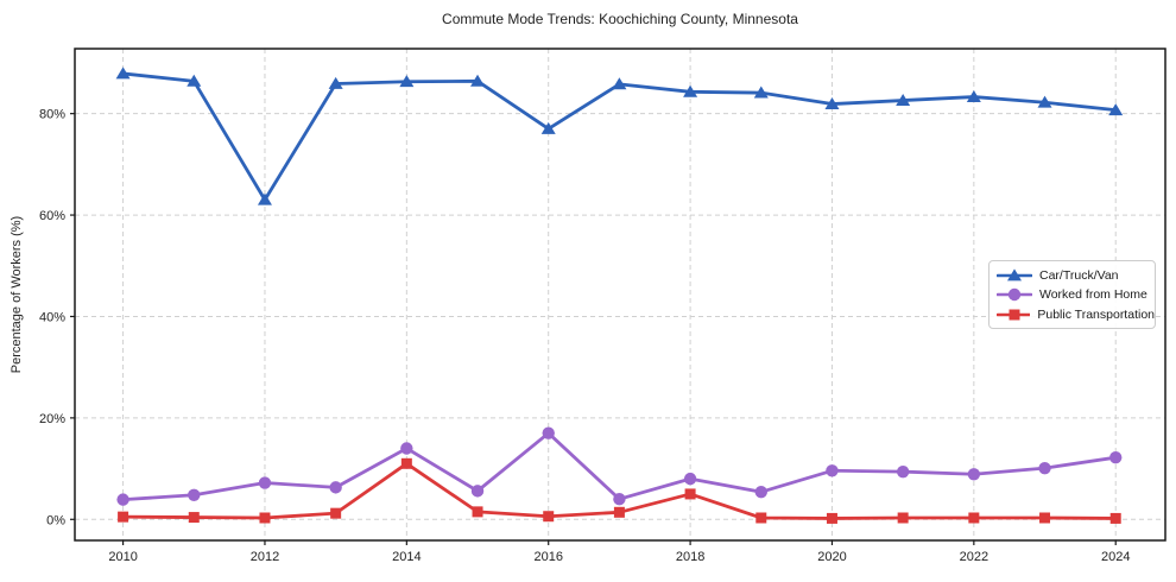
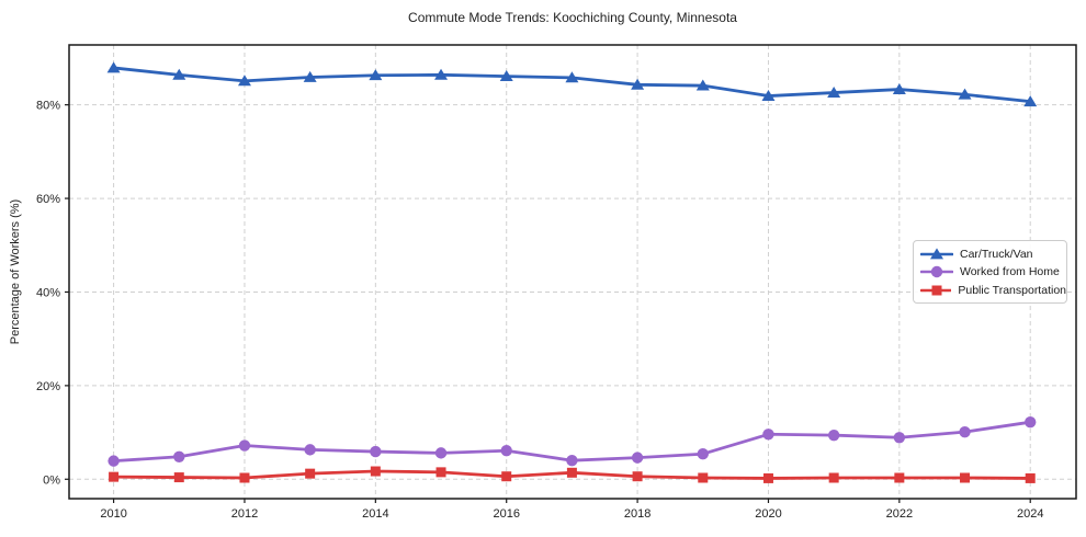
Car/Truck/Van/2012: 63% -> 85%
Worked from Home/2014: 14% -> 6%
Public Transportation/2014: 11% -> 2%
Car/Truck/Van/2016: 77% -> 86%
Worked from Home/2016: 17% -> 6%
Worked from Home/2018: 8% -> 5%
Public Transportation/2018: 5% -> 1%
